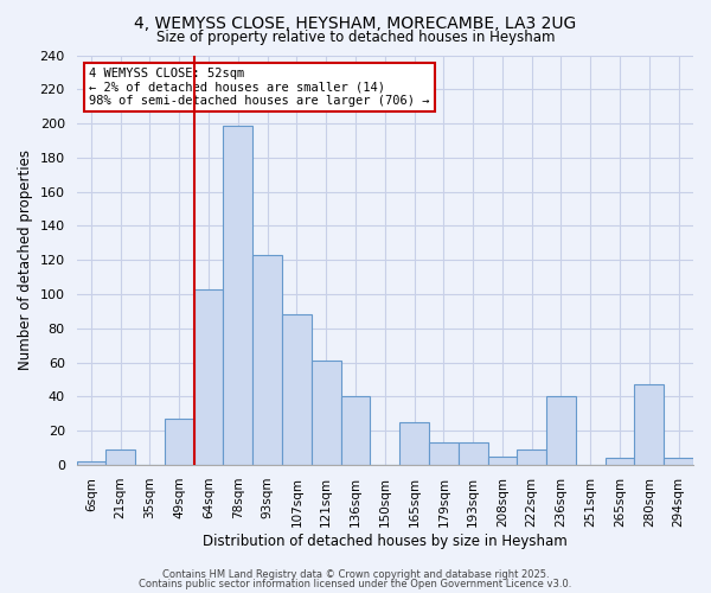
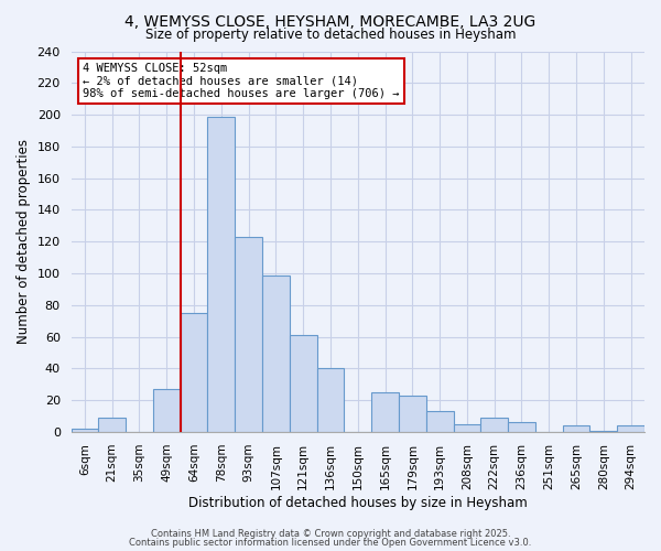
64sqm: 103 -> 75
107sqm: 88 -> 99
179sqm: 13 -> 23
236sqm: 40 -> 6
280sqm: 47 -> 1
